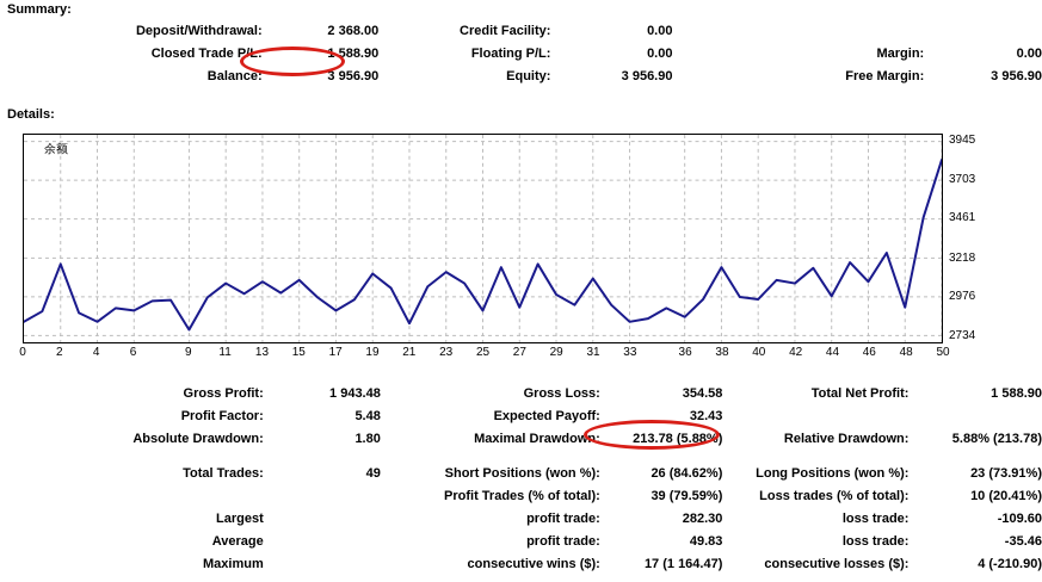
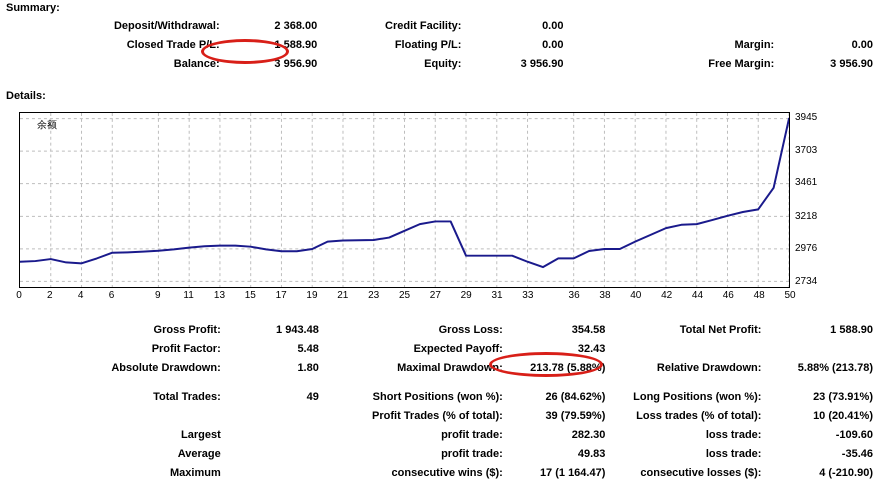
0: 2820 -> 2880
2: 3180 -> 2900
4: 2820 -> 2870
6: 2890 -> 2950
9: 2770 -> 2960
11: 3060 -> 2980
13: 3070 -> 3000
15: 3080 -> 2990
17: 2890 -> 2960
19: 3120 -> 2980
21: 2810 -> 3040
23: 3130 -> 3040
25: 2890 -> 3110
27: 2910 -> 3180
29: 2990 -> 2920
31: 3090 -> 2920
33: 2820 -> 2880
36: 2850 -> 2900
38: 3160 -> 2980
40: 2960 -> 3030
42: 3060 -> 3130
44: 2980 -> 3160
46: 3070 -> 3220
48: 2910 -> 3270
49: 3470 -> 3430
50: 3830 -> 3940
